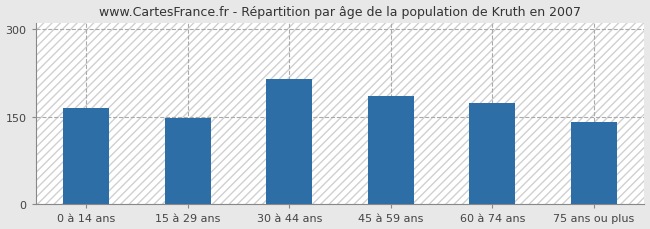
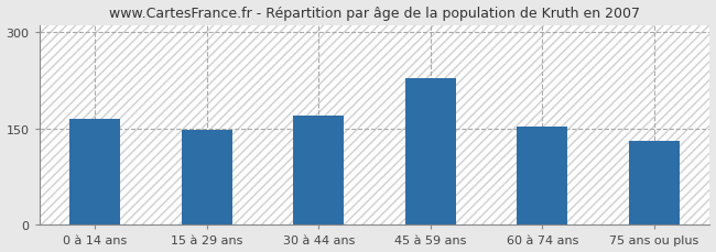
30 à 44 ans: 214 -> 170
45 à 59 ans: 186 -> 228
60 à 74 ans: 174 -> 153
75 ans ou plus: 140 -> 130
